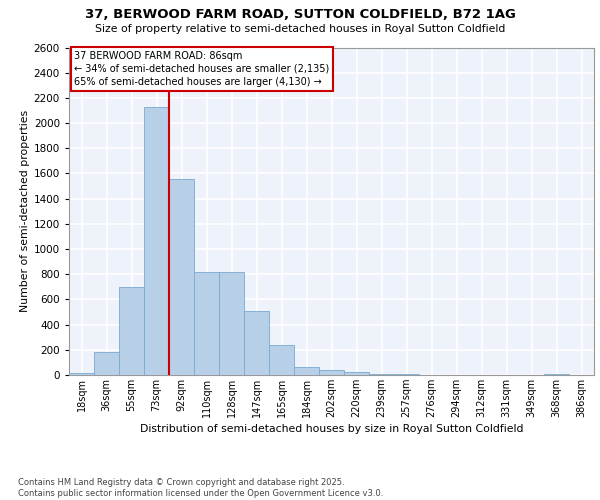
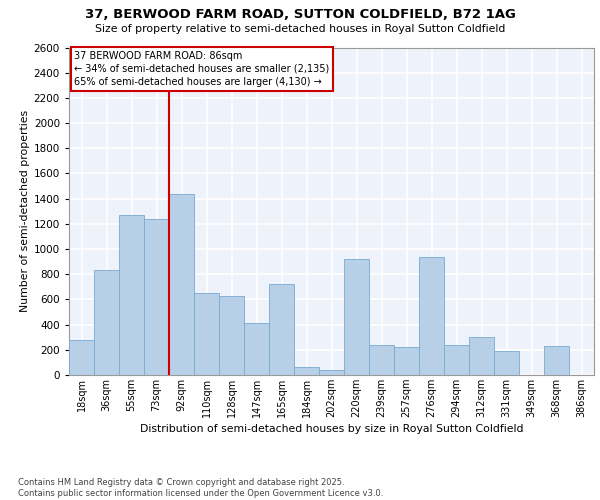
18sqm: 20 -> 280
36sqm: 180 -> 830
55sqm: 700 -> 1270
73sqm: 2130 -> 1240
92sqm: 1560 -> 1440
110sqm: 820 -> 650
128sqm: 820 -> 630
147sqm: 510 -> 410
165sqm: 240 -> 720
220sqm: 20 -> 920
239sqm: 10 -> 240
257sqm: 0 -> 220
276sqm: 0 -> 940
294sqm: 0 -> 240
312sqm: 0 -> 300
331sqm: 0 -> 190
368sqm: 10 -> 230
